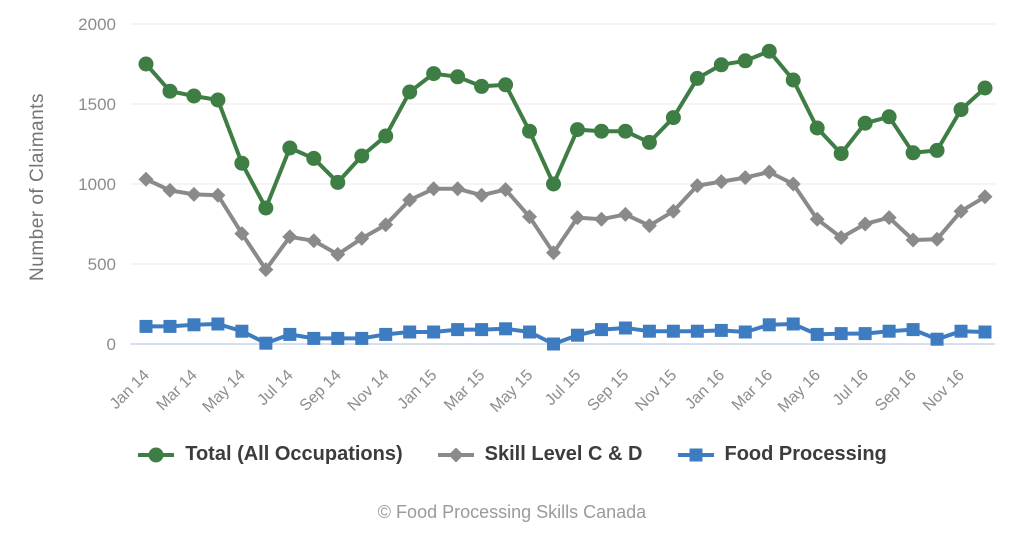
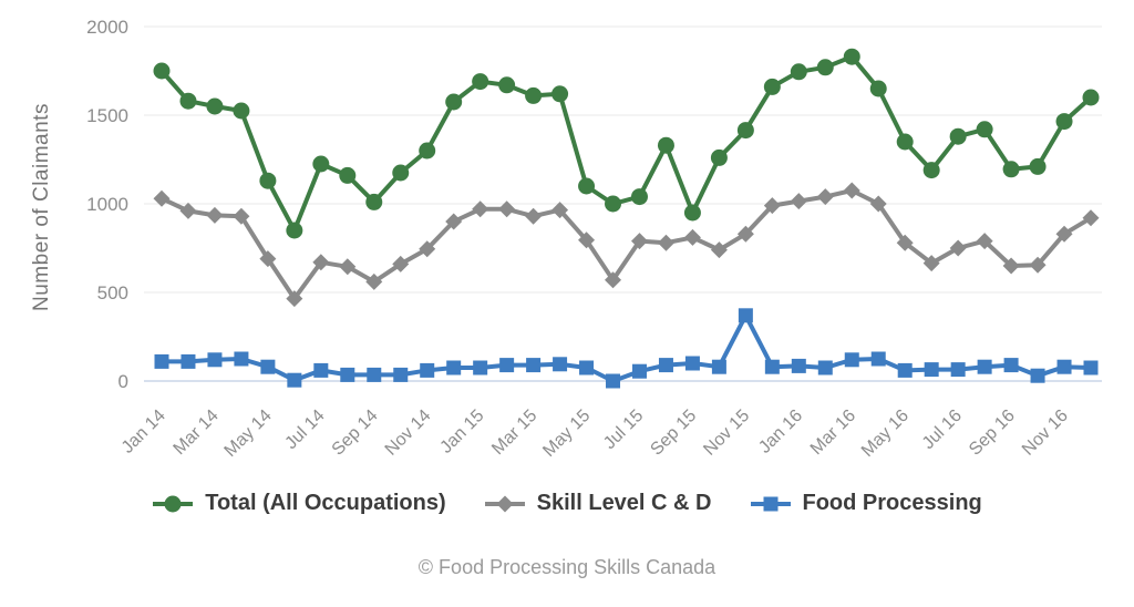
Total (All Occupations)/May 15: 1330 -> 1100
Total (All Occupations)/Jul 15: 1340 -> 1040
Total (All Occupations)/Sep 15: 1330 -> 950
Food Processing/Nov 15: 80 -> 370
